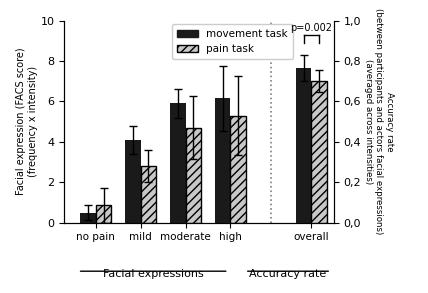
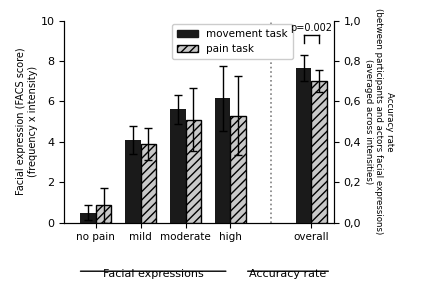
pain task/mild: 2.80 -> 3.90
movement task/moderate: 5.90 -> 5.60
pain task/moderate: 4.70 -> 5.10
